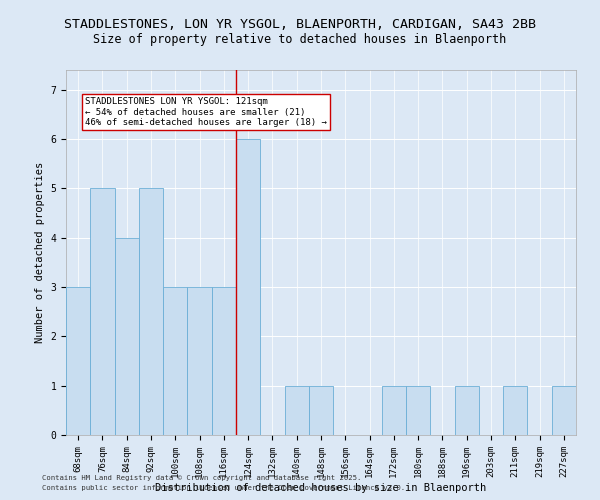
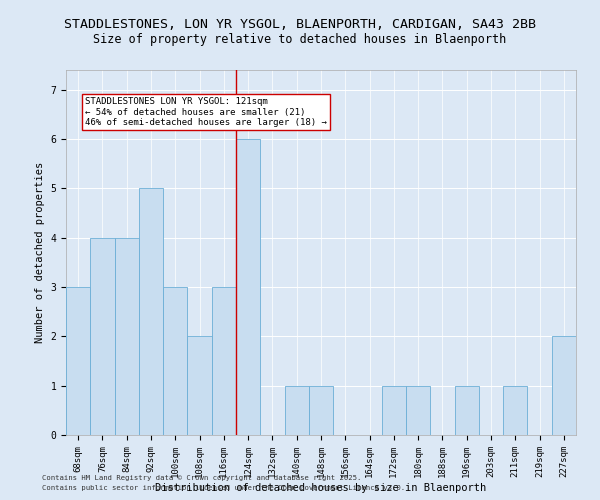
76sqm: 5 -> 4
108sqm: 3 -> 2
227sqm: 1 -> 2
